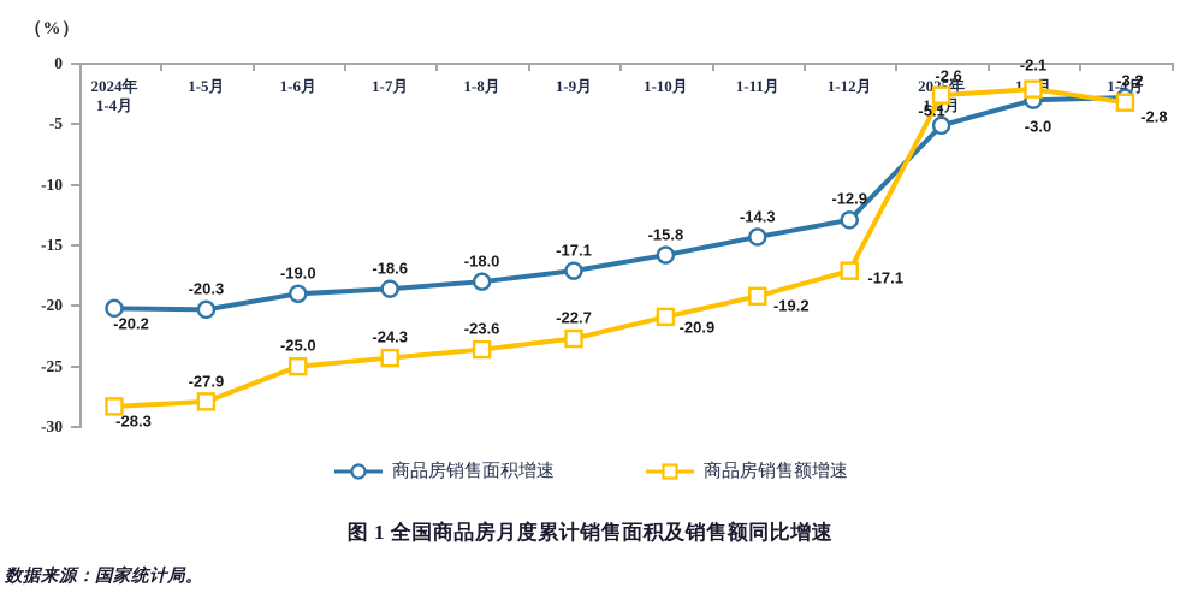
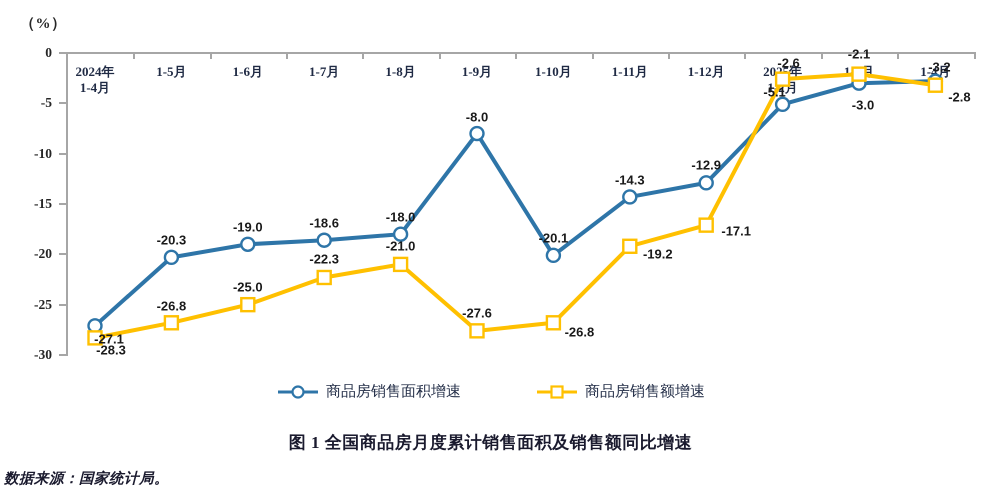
商品房销售面积增速/2024年 1-4月: -20.2 -> -27.1
商品房销售额增速/1-5月: -27.9 -> -26.8
商品房销售额增速/1-7月: -24.3 -> -22.3
商品房销售额增速/1-8月: -23.6 -> -21.0
商品房销售面积增速/1-9月: -17.1 -> -8.0
商品房销售额增速/1-9月: -22.7 -> -27.6
商品房销售面积增速/1-10月: -15.8 -> -20.1
商品房销售额增速/1-10月: -20.9 -> -26.8
